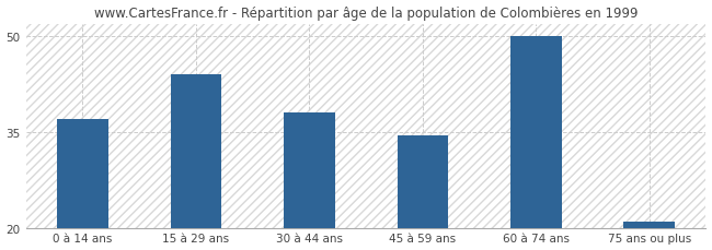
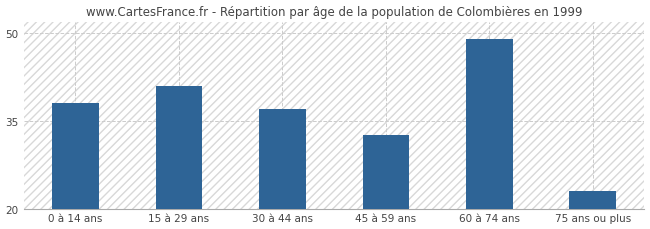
0 à 14 ans: 37.0 -> 38.0
15 à 29 ans: 44.0 -> 41.0
30 à 44 ans: 38.0 -> 37.0
45 à 59 ans: 34.5 -> 32.6
60 à 74 ans: 50.0 -> 49.0
75 ans ou plus: 21.0 -> 23.0
